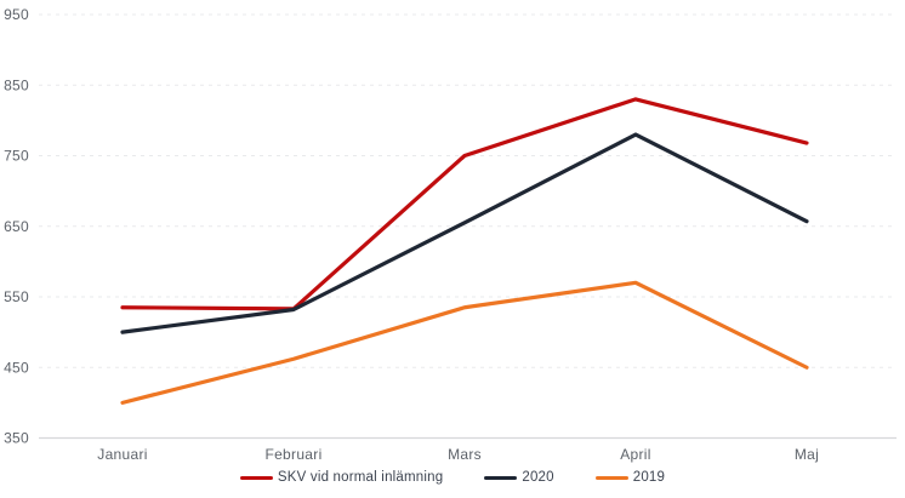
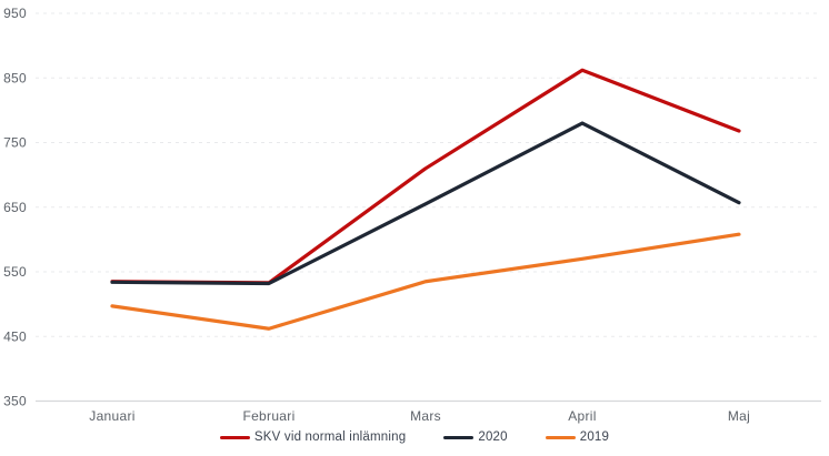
2020/Januari: 500 -> 530
2019/Januari: 400 -> 500
SKV vid normal inlämning/Mars: 750 -> 710
SKV vid normal inlämning/April: 830 -> 860
2019/Maj: 450 -> 610
